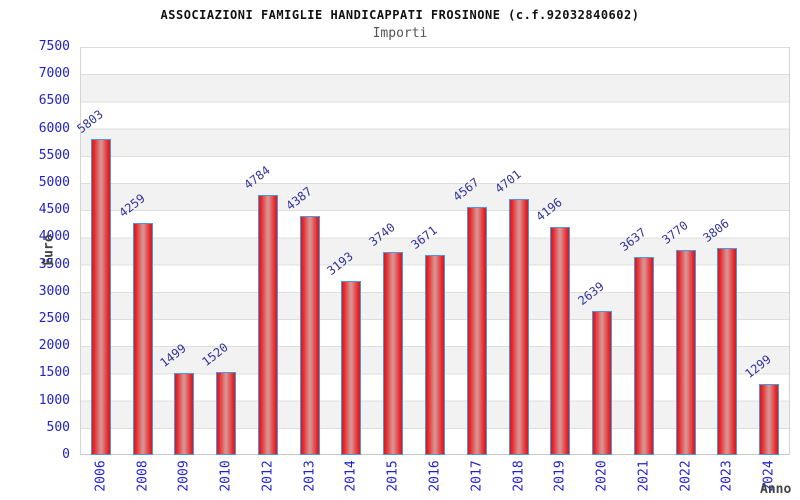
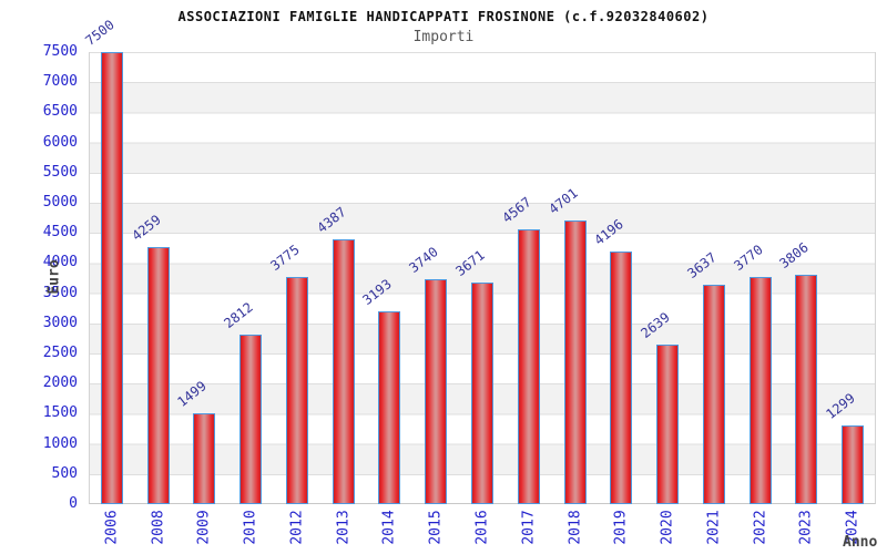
2006: 5803 -> 7500
2010: 1520 -> 2812
2012: 4784 -> 3775
